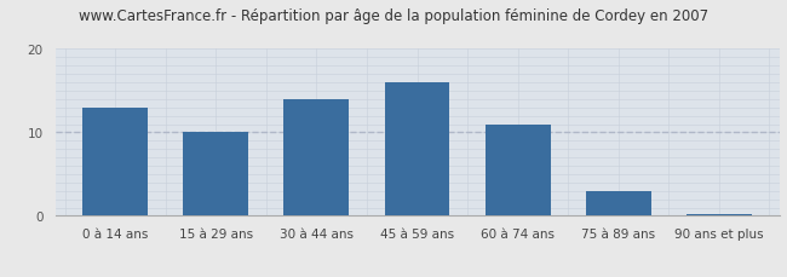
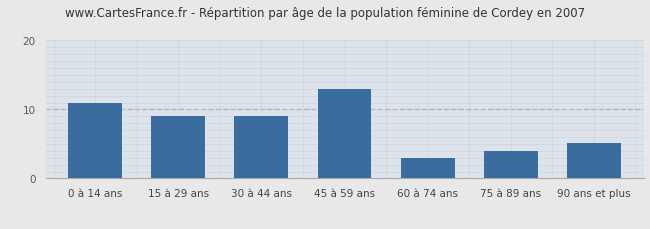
0 à 14 ans: 13.0 -> 11.0
15 à 29 ans: 10.0 -> 9.0
30 à 44 ans: 14.0 -> 9.0
45 à 59 ans: 16.0 -> 13.0
60 à 74 ans: 11.0 -> 3.0
75 à 89 ans: 3.0 -> 4.0
90 ans et plus: 0.2 -> 5.2
